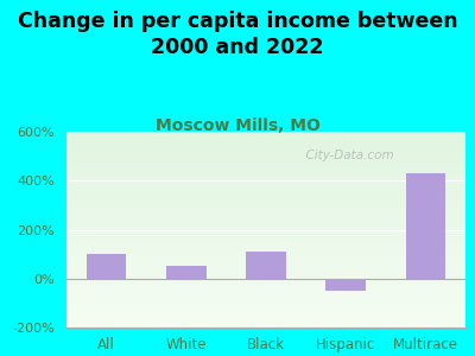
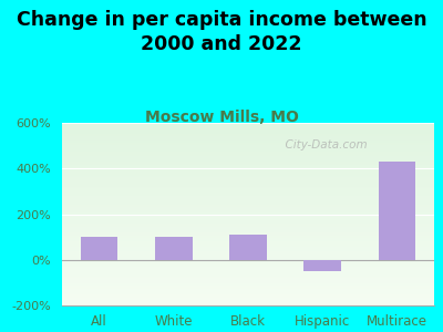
White: 50% -> 100%
